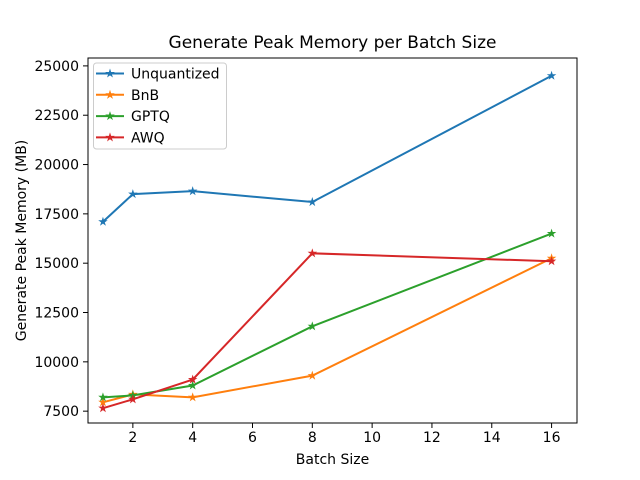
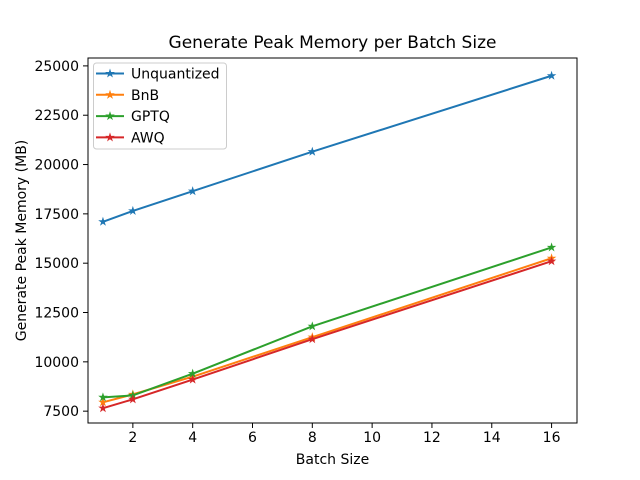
Unquantized/2: 18500 -> 17600
BnB/4: 8200 -> 9200
GPTQ/4: 8800 -> 9400
Unquantized/8: 18100 -> 20600
BnB/8: 9300 -> 11200
AWQ/8: 15500 -> 11200
GPTQ/16: 16500 -> 15800
